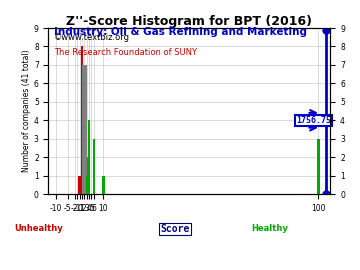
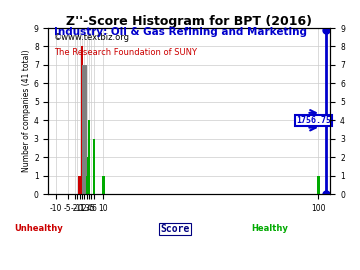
100: 3 -> 1
